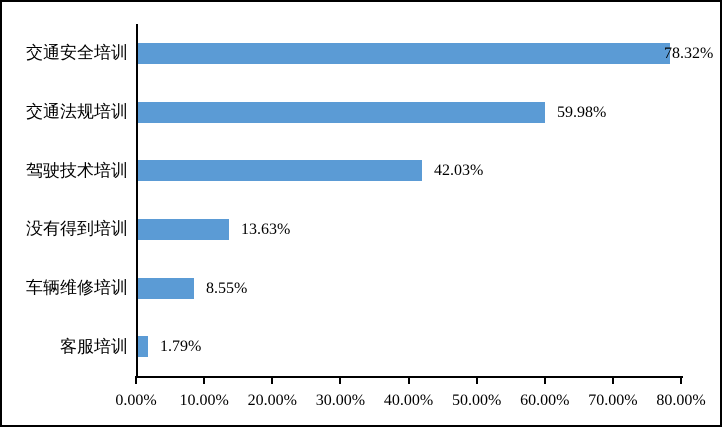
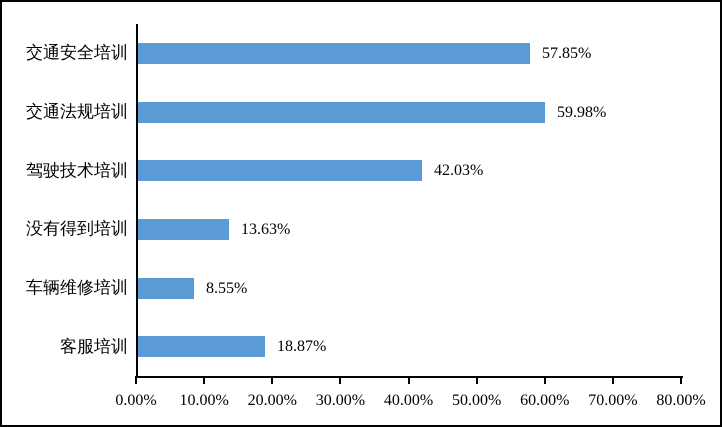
交通安全培训: 78.32% -> 57.85%
客服培训: 1.79% -> 18.87%
